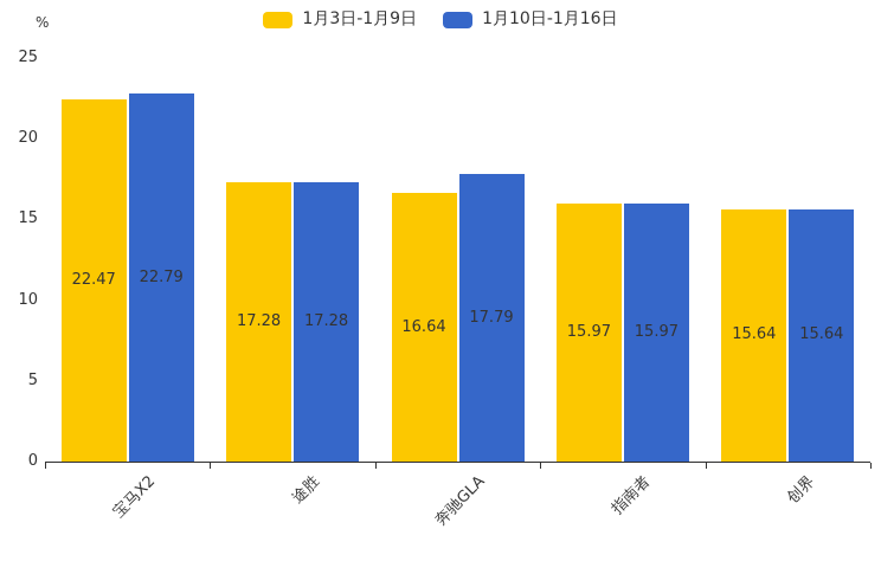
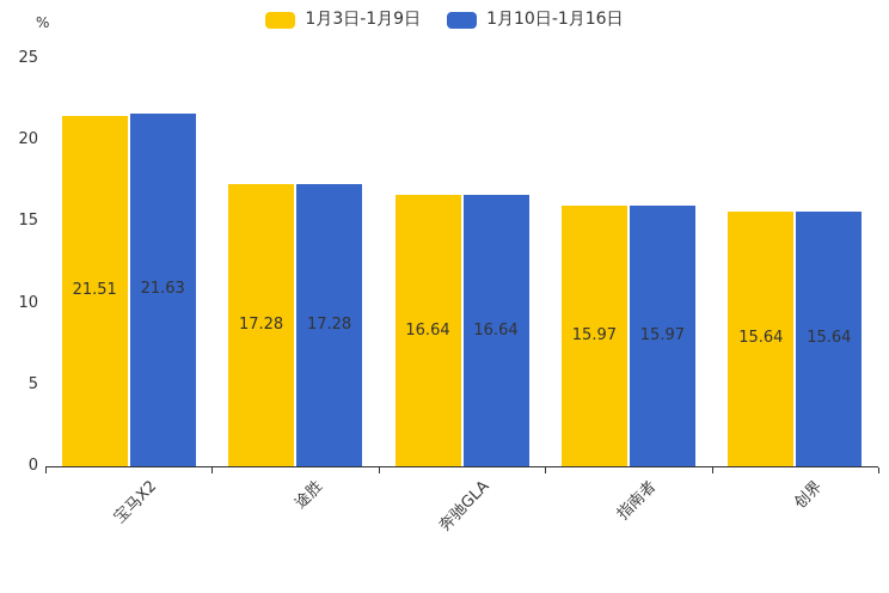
1月3日-1月9日/宝马X2: 22.47 -> 21.51
1月10日-1月16日/宝马X2: 22.79 -> 21.63
1月10日-1月16日/奔驰GLA: 17.79 -> 16.64
